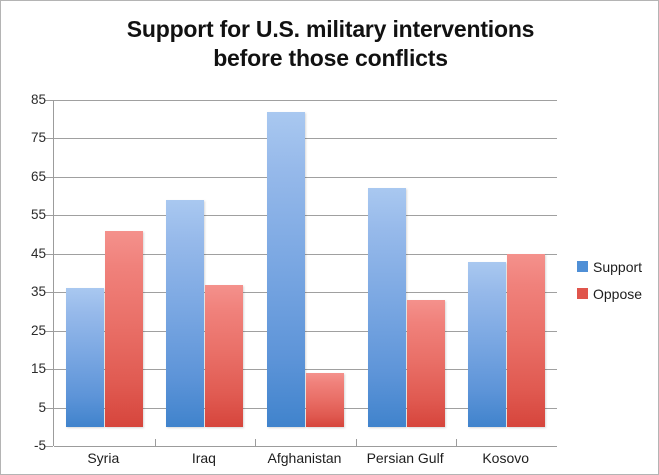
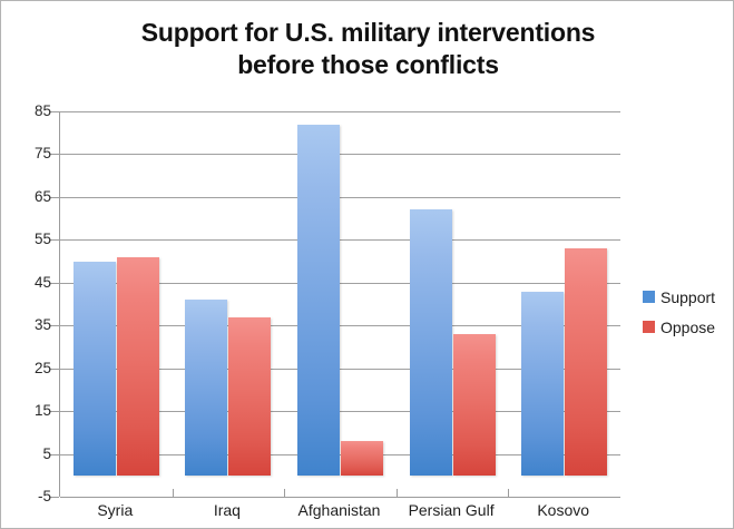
Support/Syria: 36 -> 50
Support/Iraq: 59 -> 41
Oppose/Afghanistan: 14 -> 8
Oppose/Kosovo: 45 -> 53
